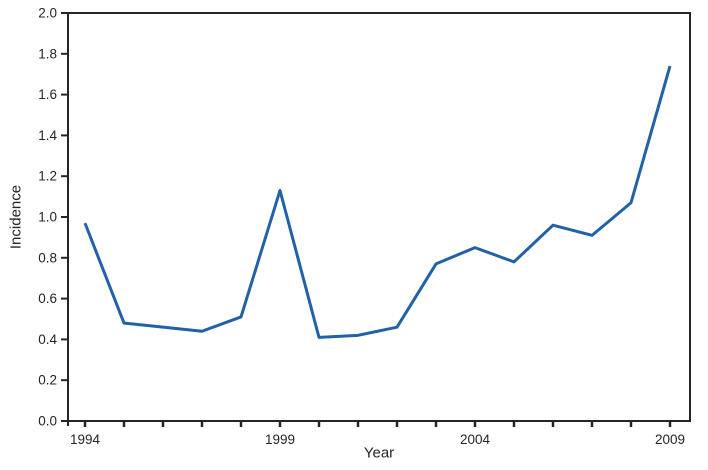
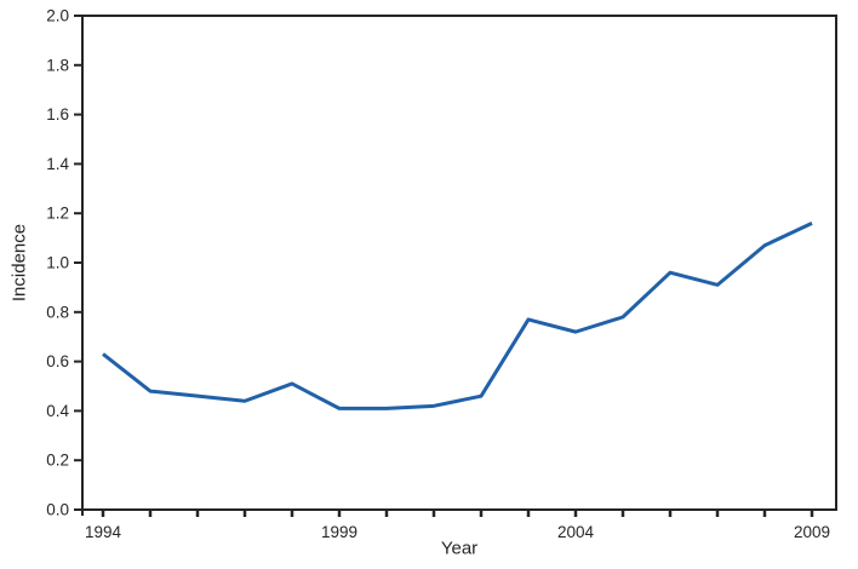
1994: 0.97 -> 0.63
1999: 1.13 -> 0.41
2004: 0.85 -> 0.72
2009: 1.74 -> 1.16
